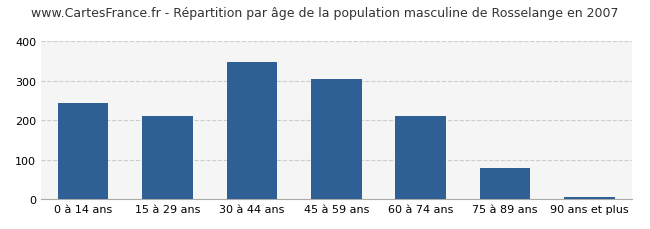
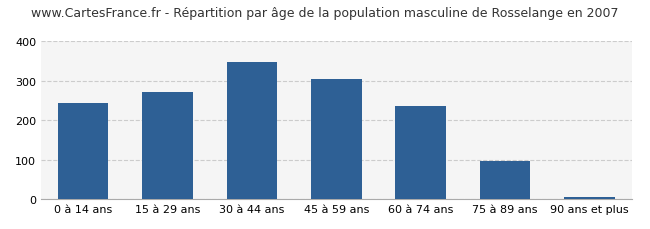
15 à 29 ans: 210 -> 270
60 à 74 ans: 210 -> 236
75 à 89 ans: 80 -> 97
